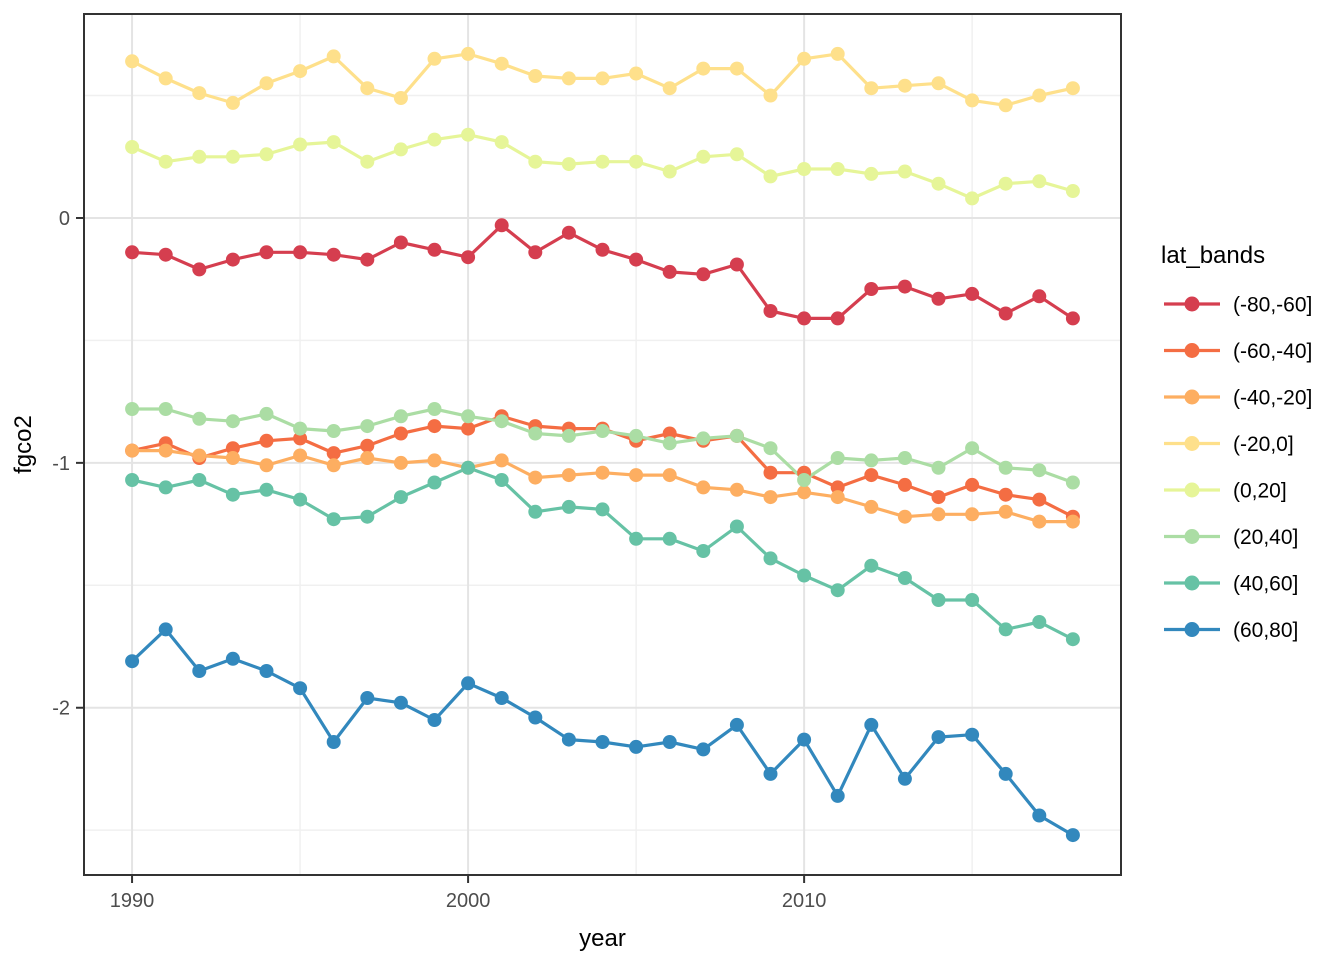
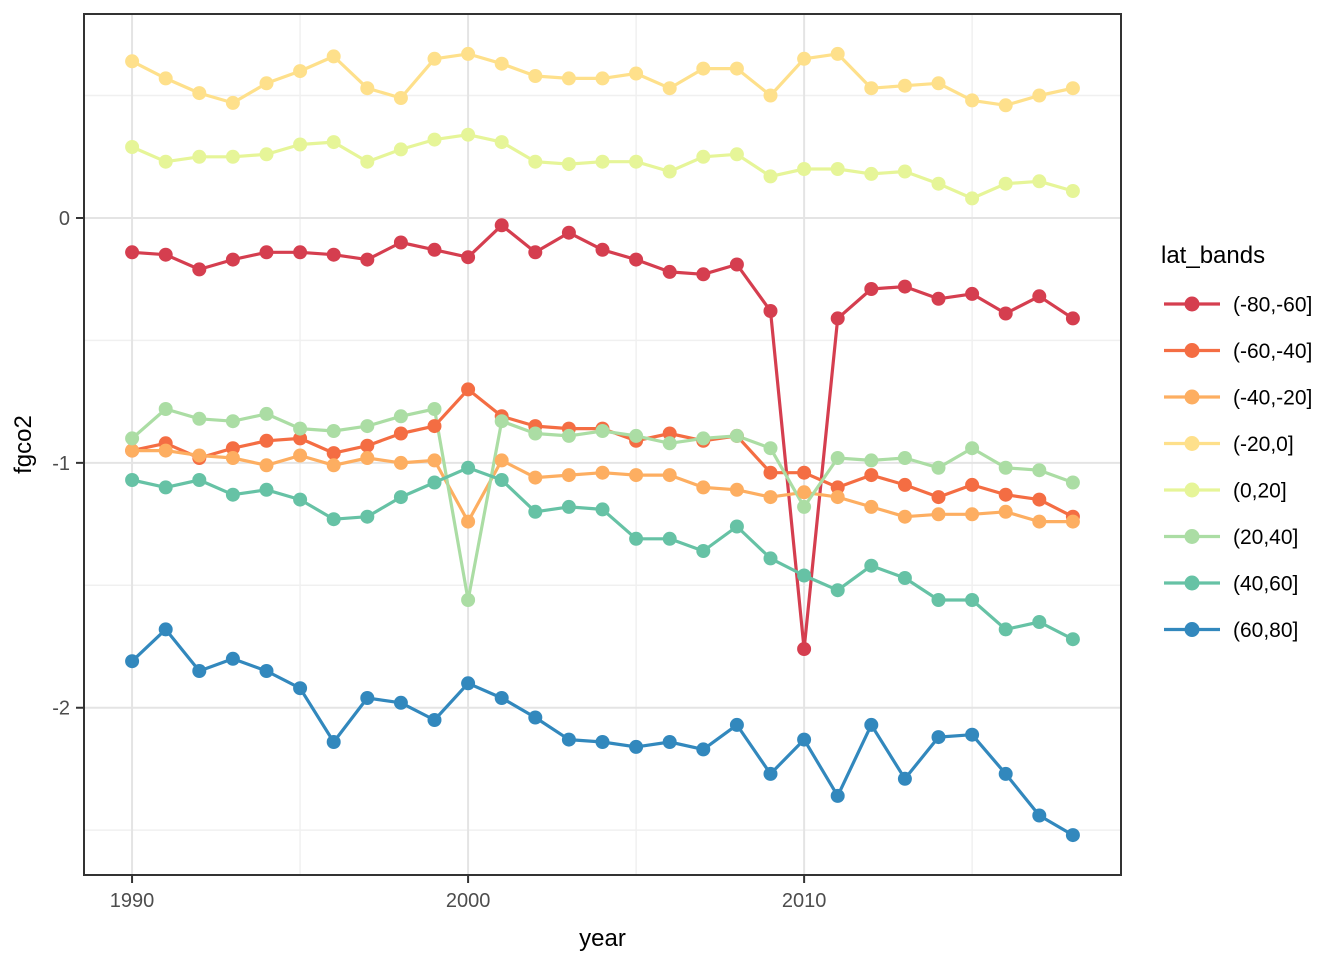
(20,40]/1990: -0.78 -> -0.90
(-60,-40]/2000: -0.86 -> -0.70
(-40,-20]/2000: -1.02 -> -1.24
(20,40]/2000: -0.81 -> -1.56
(-80,-60]/2010: -0.41 -> -1.76
(20,40]/2010: -1.07 -> -1.18
